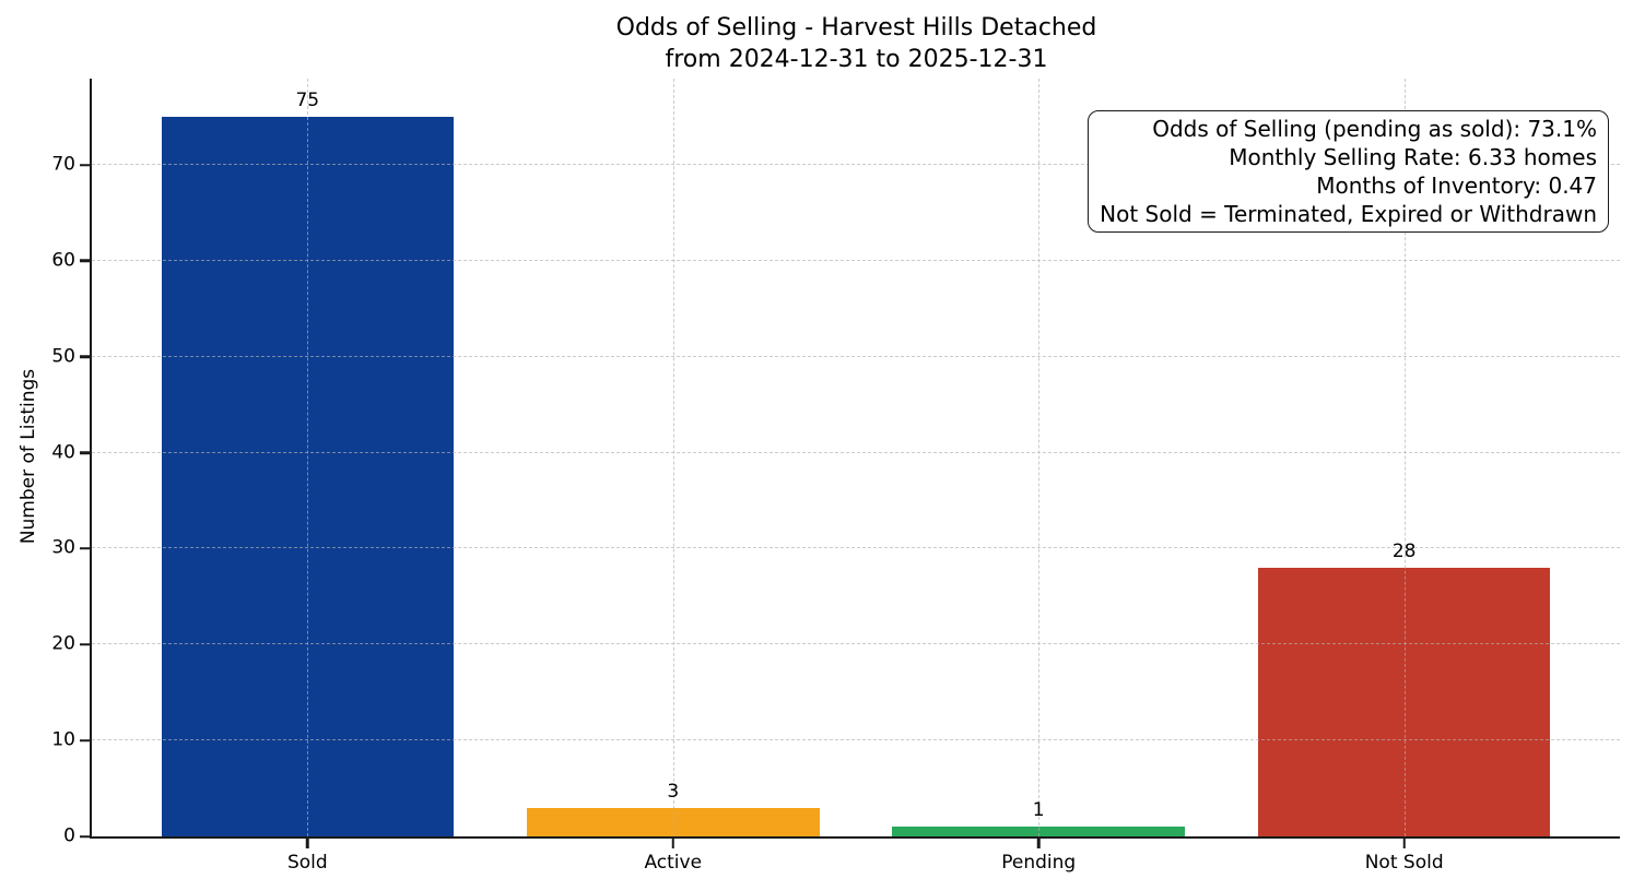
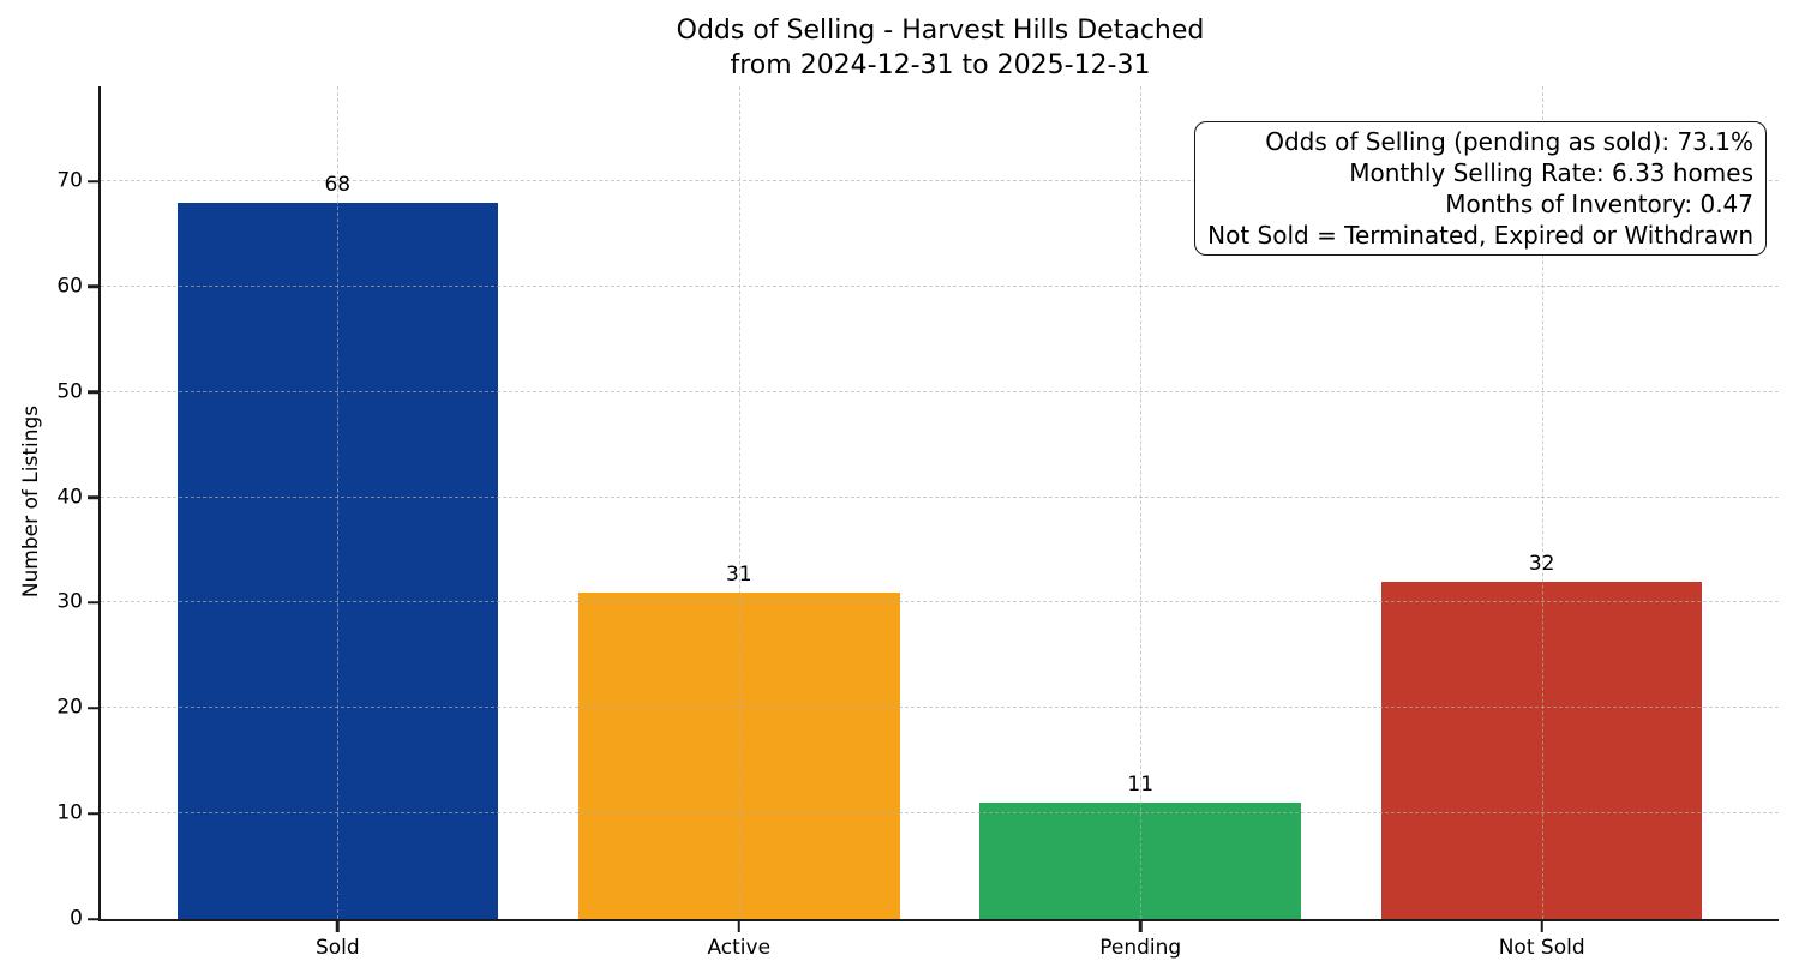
Sold: 75 -> 68
Active: 3 -> 31
Pending: 1 -> 11
Not Sold: 28 -> 32
